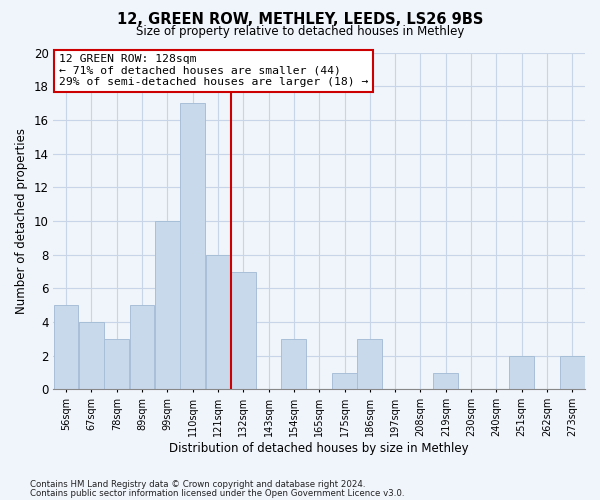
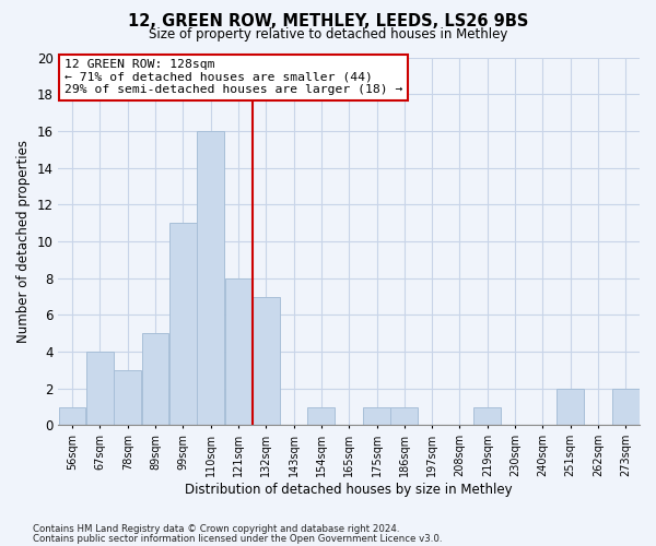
56sqm: 5 -> 1
99sqm: 10 -> 11
110sqm: 17 -> 16
154sqm: 3 -> 1
186sqm: 3 -> 1
